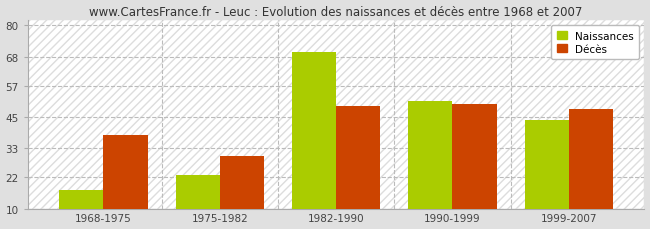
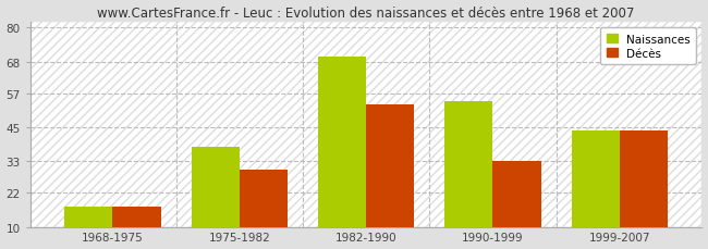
Décès/1968-1975: 38 -> 17
Naissances/1975-1982: 23 -> 38
Décès/1982-1990: 49 -> 53
Naissances/1990-1999: 51 -> 54
Décès/1990-1999: 50 -> 33
Décès/1999-2007: 48 -> 44
